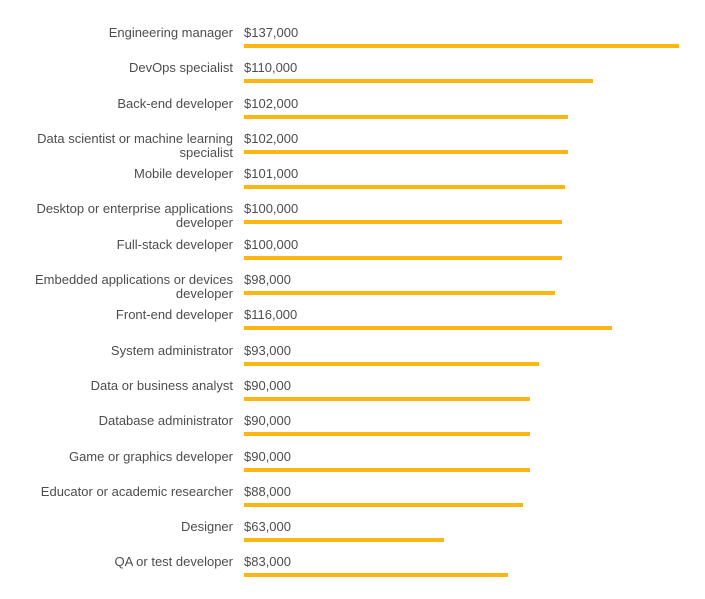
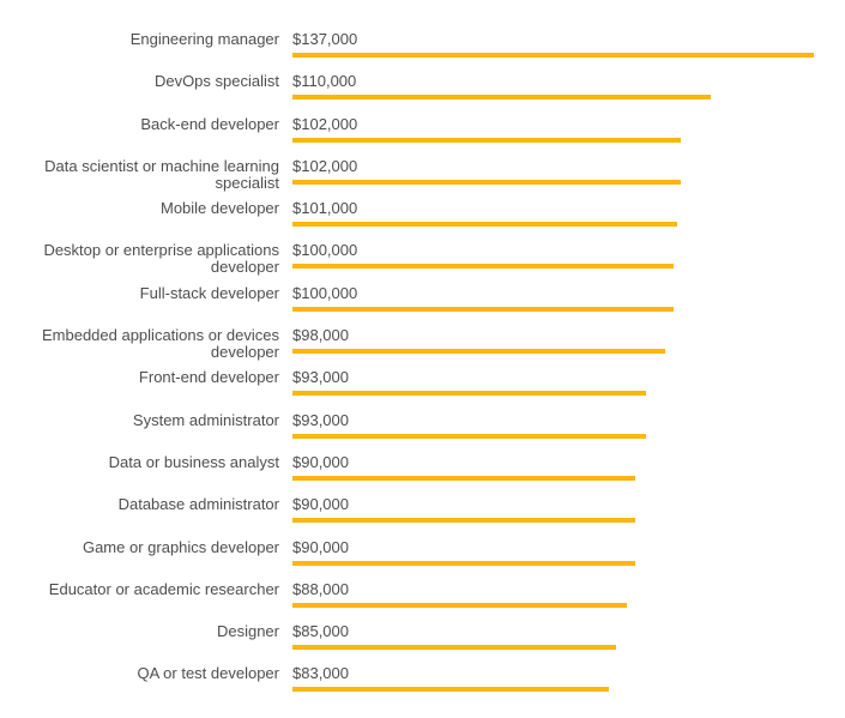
Front-end developer: $116,000 -> $93,000
Designer: $63,000 -> $85,000
